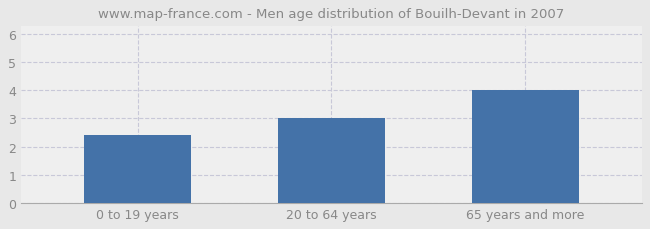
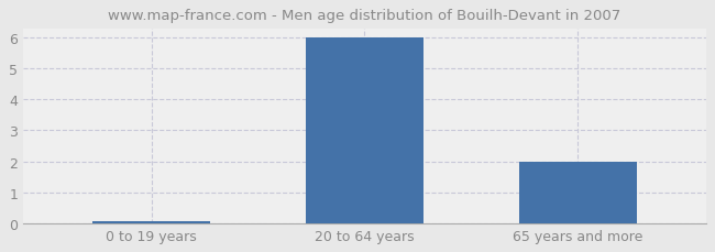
0 to 19 years: 2.40 -> 0.05
20 to 64 years: 3.00 -> 6.00
65 years and more: 4.00 -> 2.00
